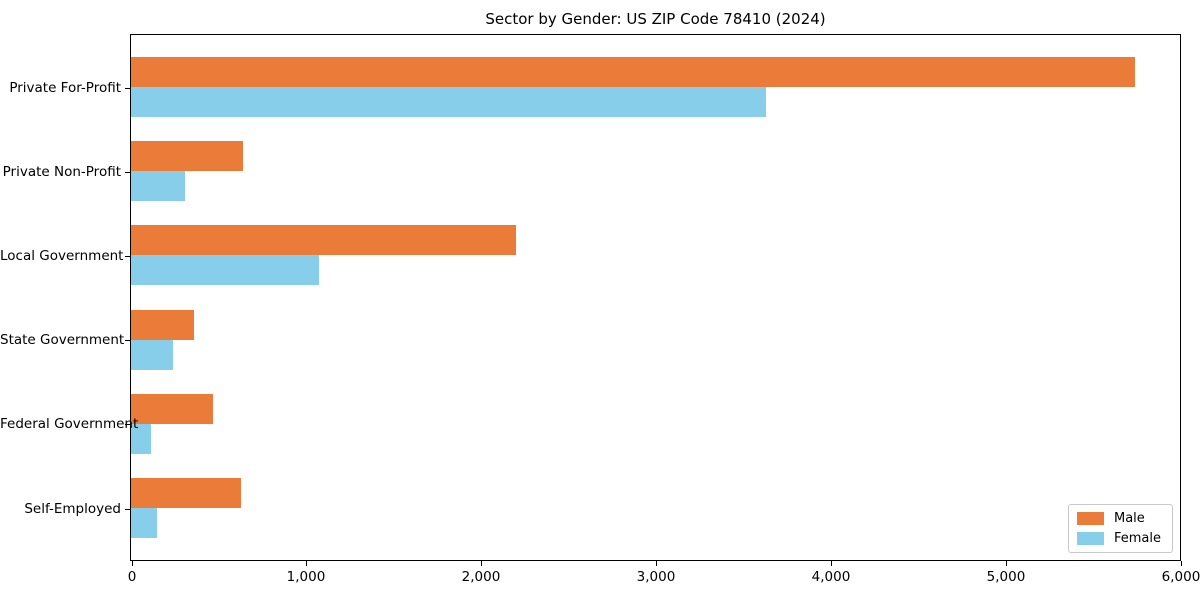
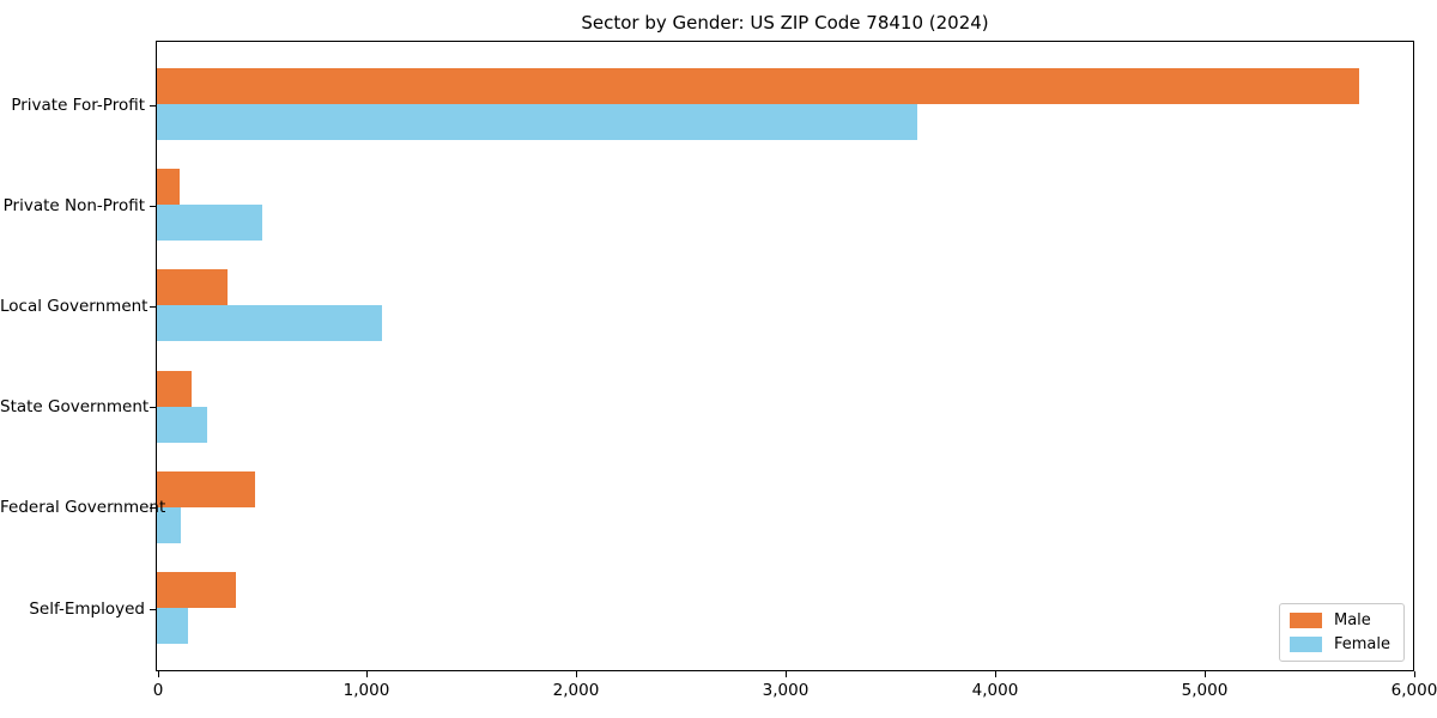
Male/Private Non-Profit: 640 -> 110
Female/Private Non-Profit: 310 -> 500
Male/Local Government: 2200 -> 340
Male/State Government: 360 -> 160
Male/Self-Employed: 630 -> 380
